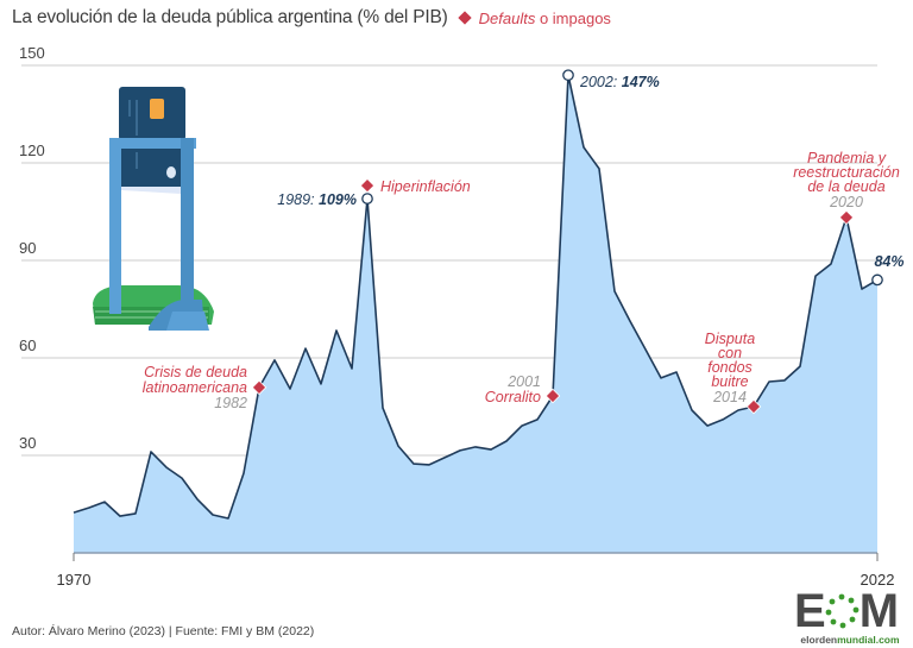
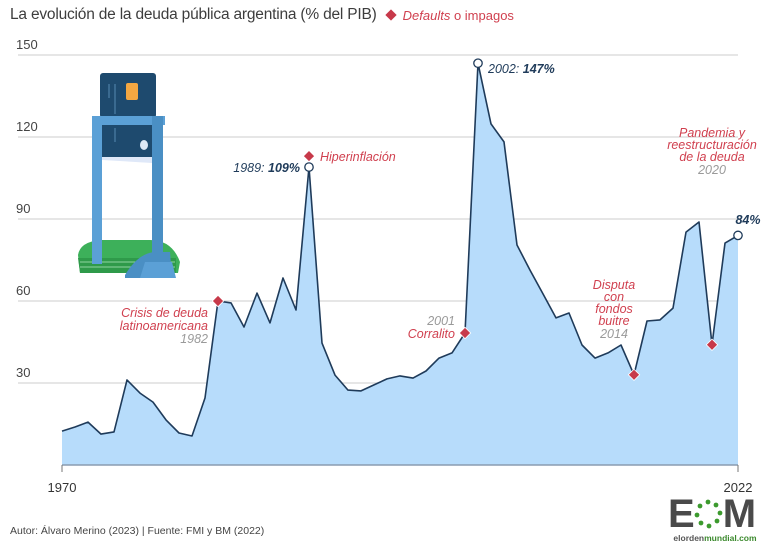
1982: 51 -> 60
2014: 45 -> 33
2020: 103 -> 44
